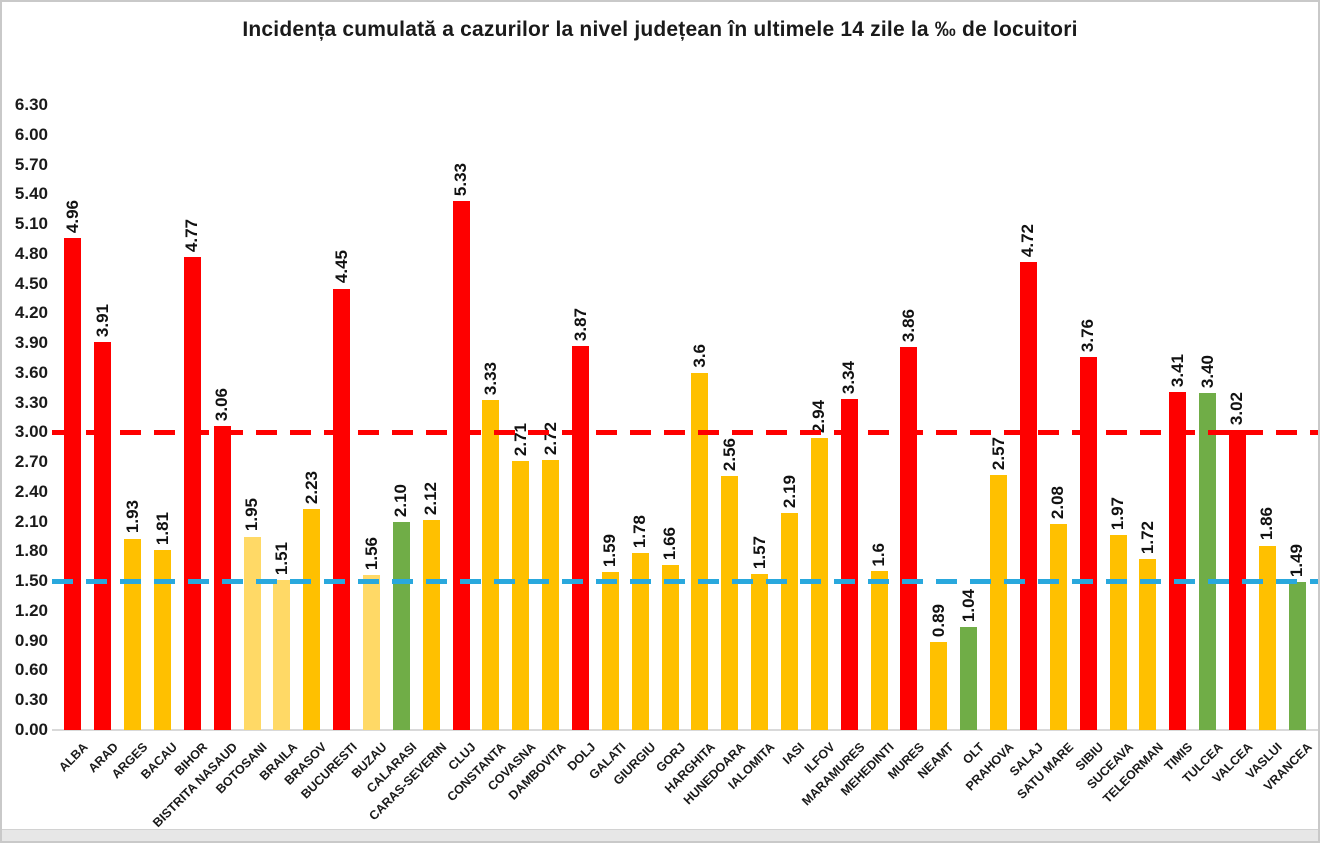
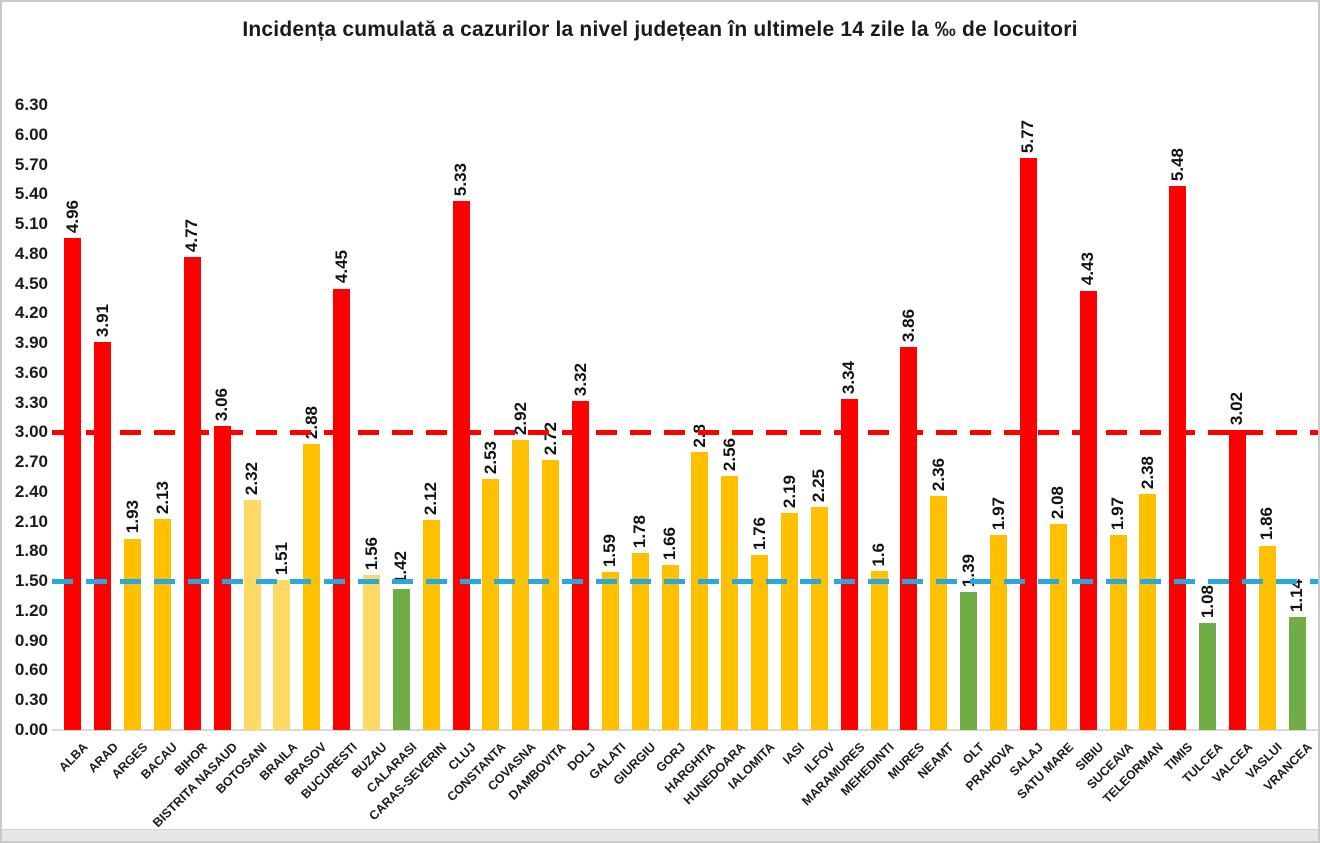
BACAU: 1.81 -> 2.13
BOTOSANI: 1.95 -> 2.32
BRASOV: 2.23 -> 2.88
CALARASI: 2.10 -> 1.42
CONSTANTA: 3.33 -> 2.53
COVASNA: 2.71 -> 2.92
DOLJ: 3.87 -> 3.32
HARGHITA: 3.6 -> 2.8
IALOMITA: 1.57 -> 1.76
ILFOV: 2.94 -> 2.25
NEAMT: 0.89 -> 2.36
OLT: 1.04 -> 1.39
PRAHOVA: 2.57 -> 1.97
SALAJ: 4.72 -> 5.77
SIBIU: 3.76 -> 4.43
TELEORMAN: 1.72 -> 2.38
TIMIS: 3.41 -> 5.48
TULCEA: 3.40 -> 1.08
VRANCEA: 1.49 -> 1.14
